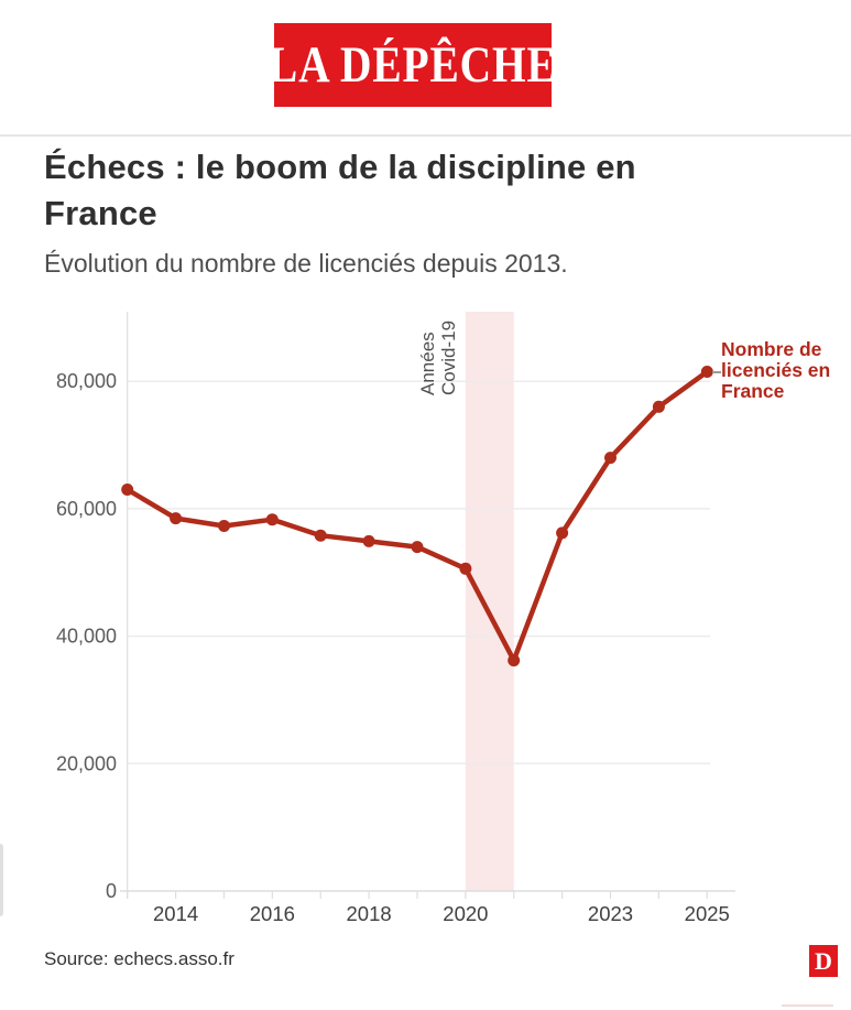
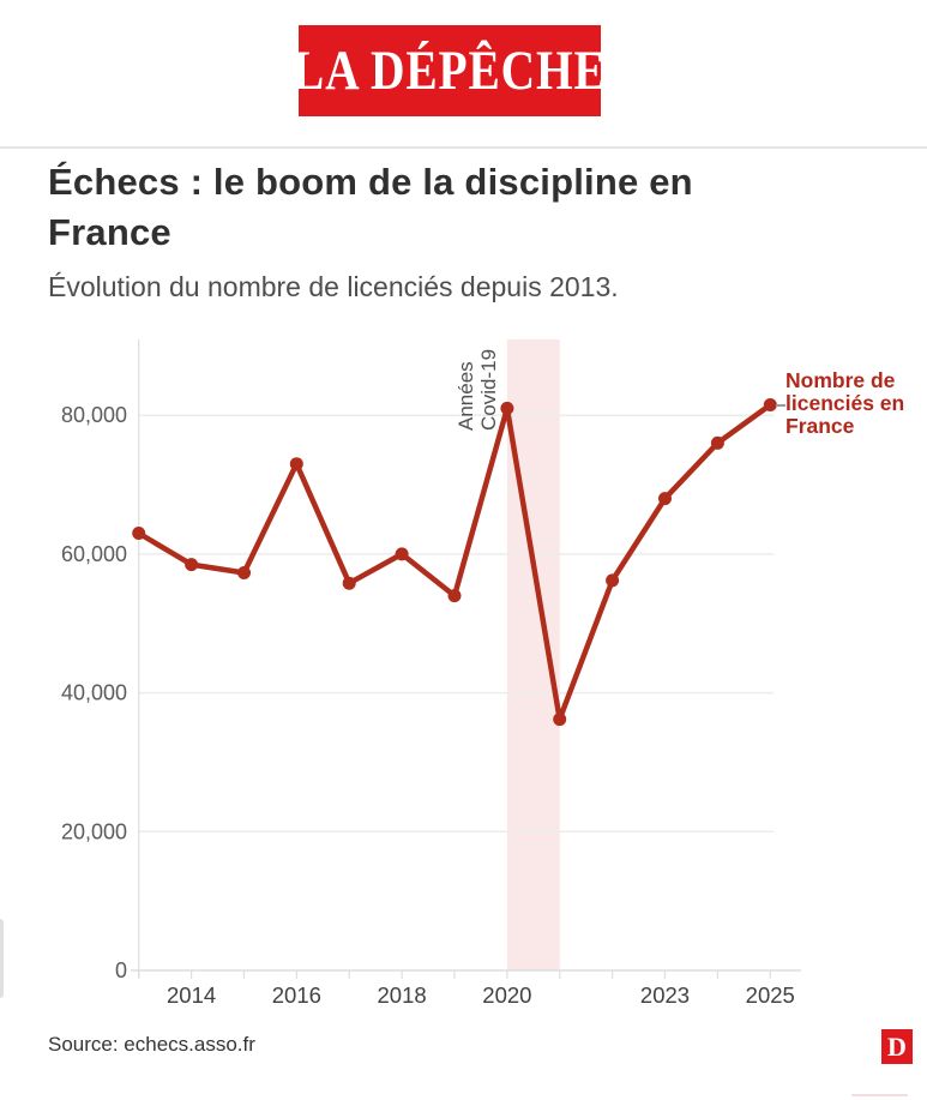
2016: 58000 -> 73000
2018: 55000 -> 60000
2020: 51000 -> 81000
